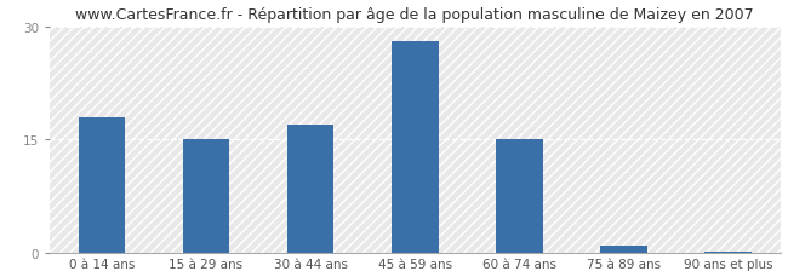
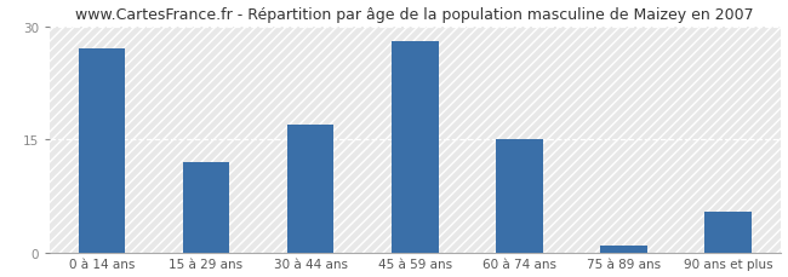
0 à 14 ans: 18.0 -> 27.0
15 à 29 ans: 15.0 -> 12.0
90 ans et plus: 0.2 -> 5.4
